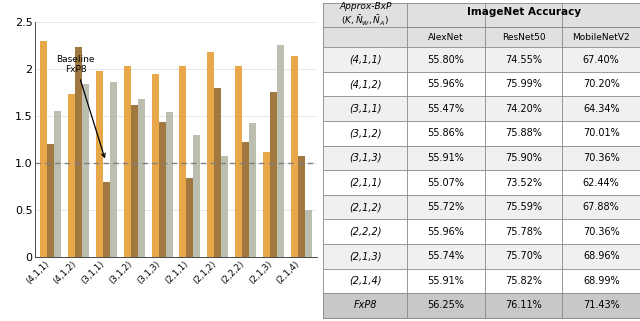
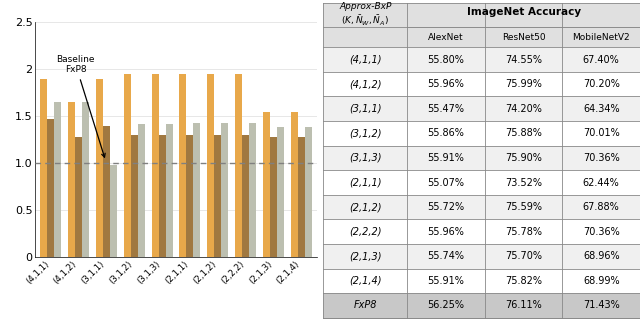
AlexNet/(4,1,1): 2.30 -> 1.90
ResNet50/(4,1,1): 1.20 -> 1.47
MobileNetV2/(4,1,1): 1.56 -> 1.65
AlexNet/(4,1,2): 1.74 -> 1.65
ResNet50/(4,1,2): 2.24 -> 1.28
MobileNetV2/(4,1,2): 1.84 -> 1.65
AlexNet/(3,1,1): 1.98 -> 1.90
ResNet50/(3,1,1): 0.80 -> 1.40
MobileNetV2/(3,1,1): 1.86 -> 0.98
AlexNet/(3,1,2): 2.04 -> 1.95
ResNet50/(3,1,2): 1.62 -> 1.30
MobileNetV2/(3,1,2): 1.68 -> 1.42
ResNet50/(3,1,3): 1.44 -> 1.30
MobileNetV2/(3,1,3): 1.54 -> 1.42
AlexNet/(2,1,1): 2.04 -> 1.95
ResNet50/(2,1,1): 0.84 -> 1.30
MobileNetV2/(2,1,1): 1.30 -> 1.43
AlexNet/(2,1,2): 2.18 -> 1.95
ResNet50/(2,1,2): 1.80 -> 1.30
MobileNetV2/(2,1,2): 1.08 -> 1.43
AlexNet/(2,2,2): 2.04 -> 1.95
ResNet50/(2,2,2): 1.22 -> 1.30
AlexNet/(2,1,3): 1.12 -> 1.55
ResNet50/(2,1,3): 1.76 -> 1.28
MobileNetV2/(2,1,3): 2.26 -> 1.38
AlexNet/(2,1,4): 2.14 -> 1.55
ResNet50/(2,1,4): 1.08 -> 1.28
MobileNetV2/(2,1,4): 0.50 -> 1.38
